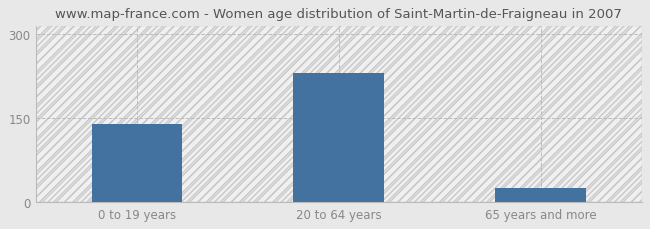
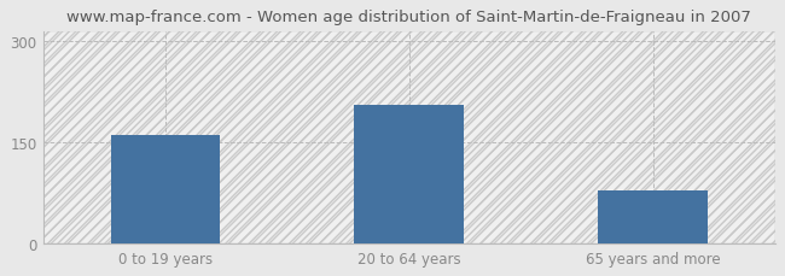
0 to 19 years: 140 -> 160
20 to 64 years: 230 -> 206
65 years and more: 25 -> 78
